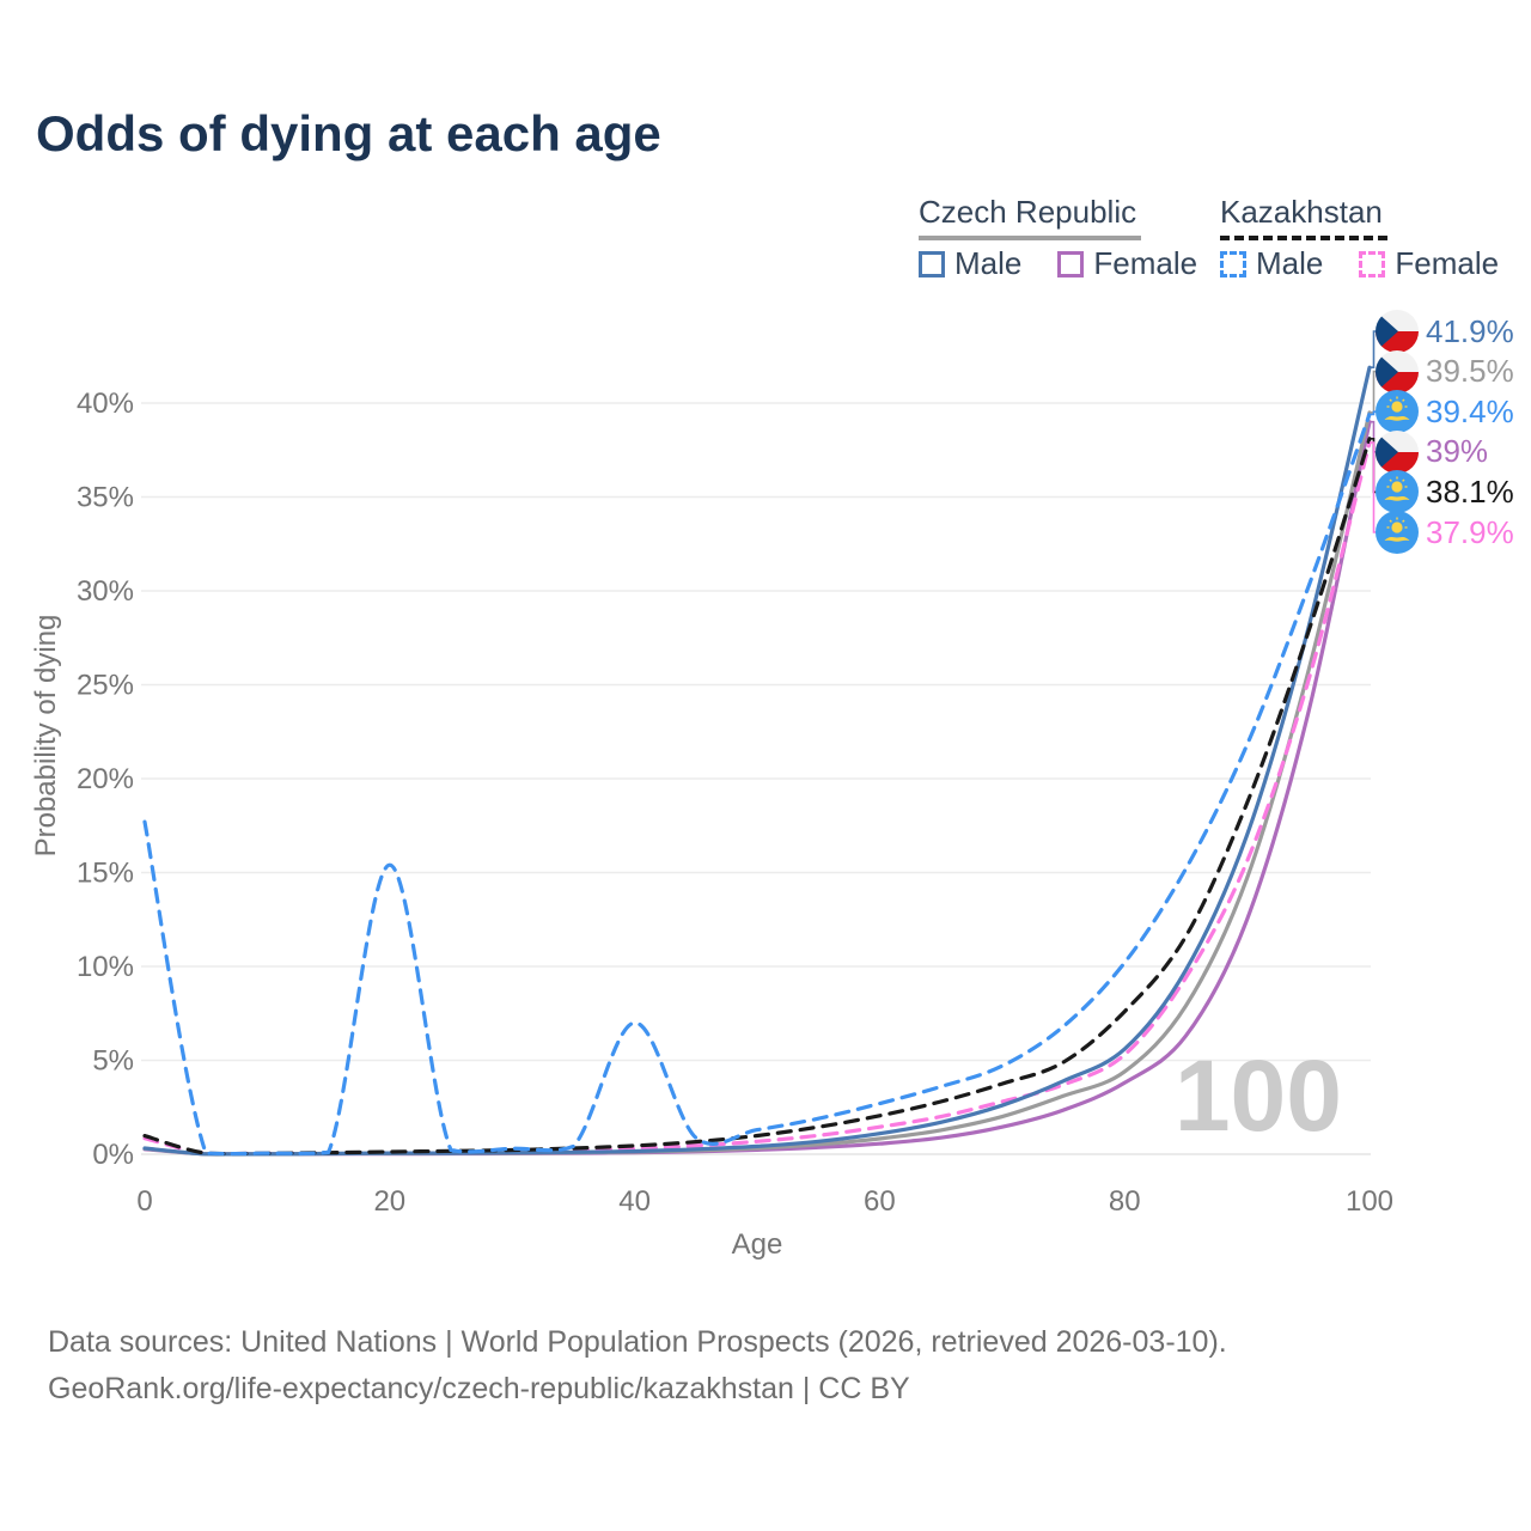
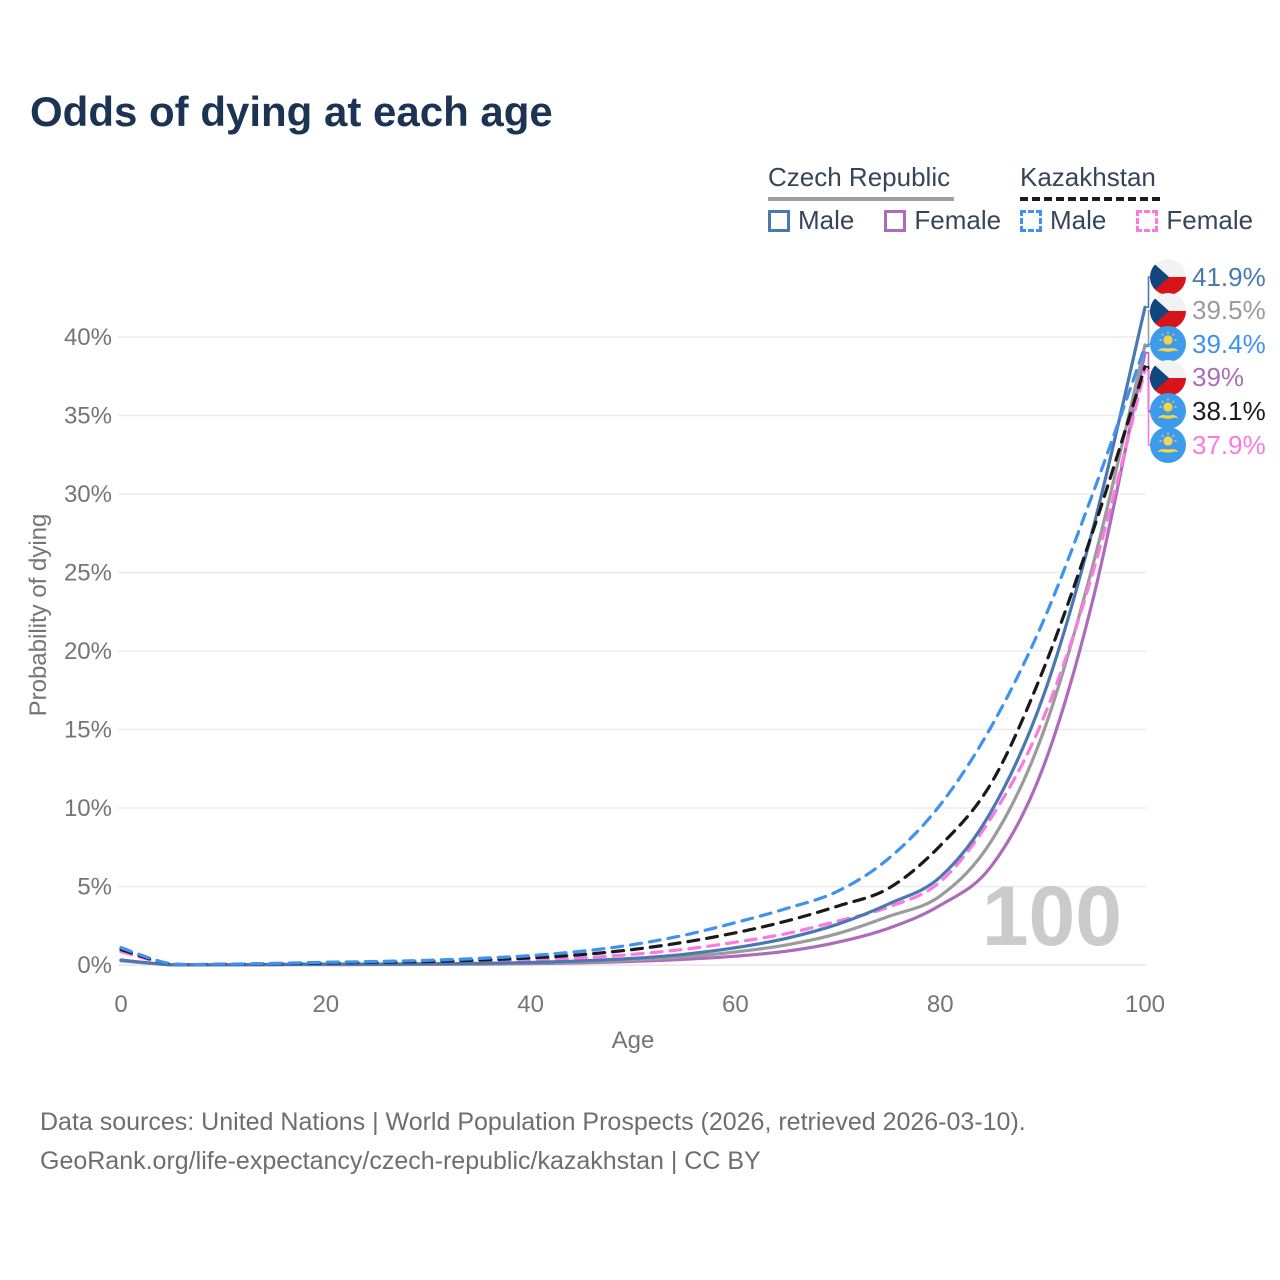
Kazakhstan Male/0: 17.7% -> 1.1%
Kazakhstan Male/20: 15.4% -> 0.2%
Kazakhstan Male/40: 7.0% -> 0.6%
